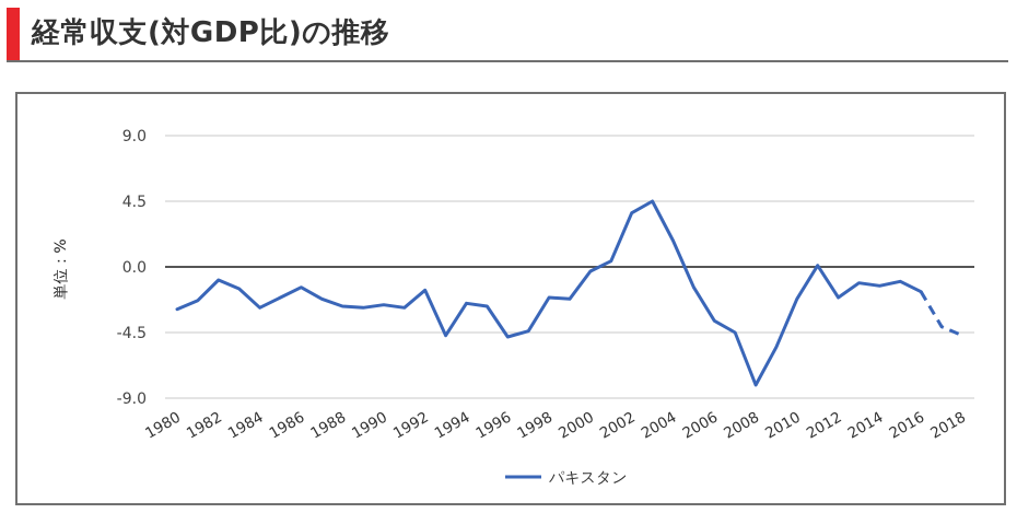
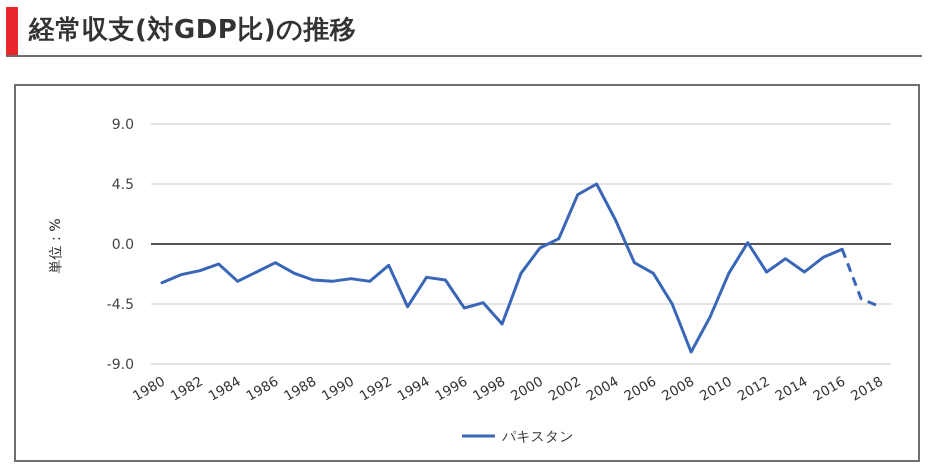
1982: -0.9 -> -2.0
1998: -2.1 -> -6.0
2006: -3.7 -> -2.2
2014: -1.3 -> -2.1
2016: -1.7 -> -0.4
